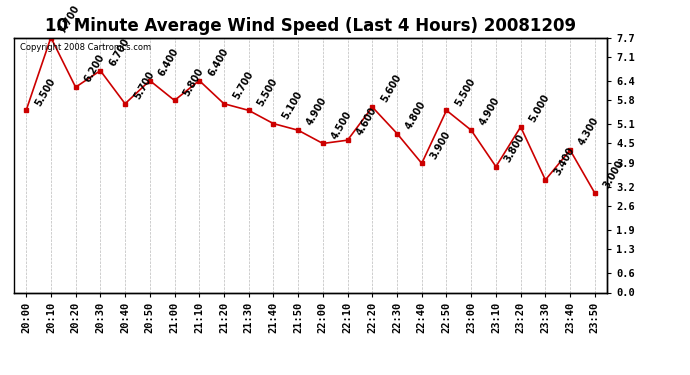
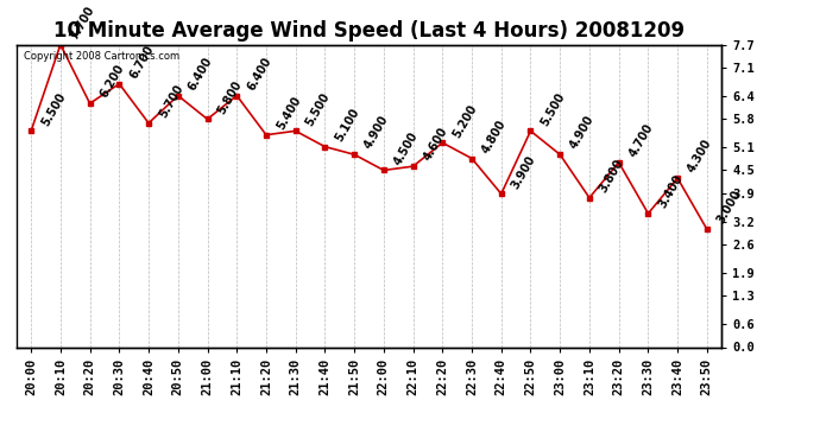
21:20: 5.700 -> 5.400
22:20: 5.600 -> 5.200
23:20: 5.000 -> 4.700
